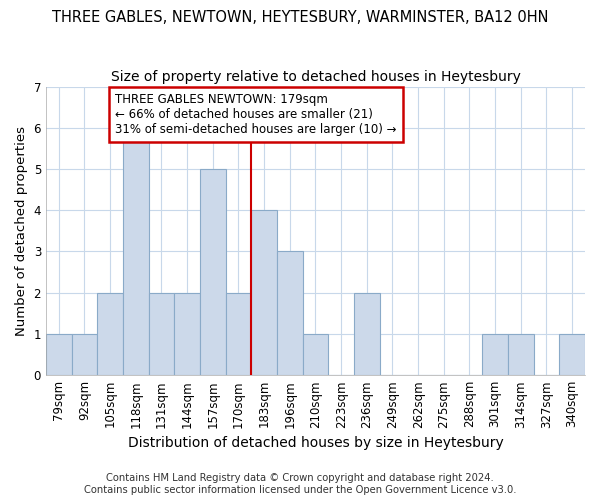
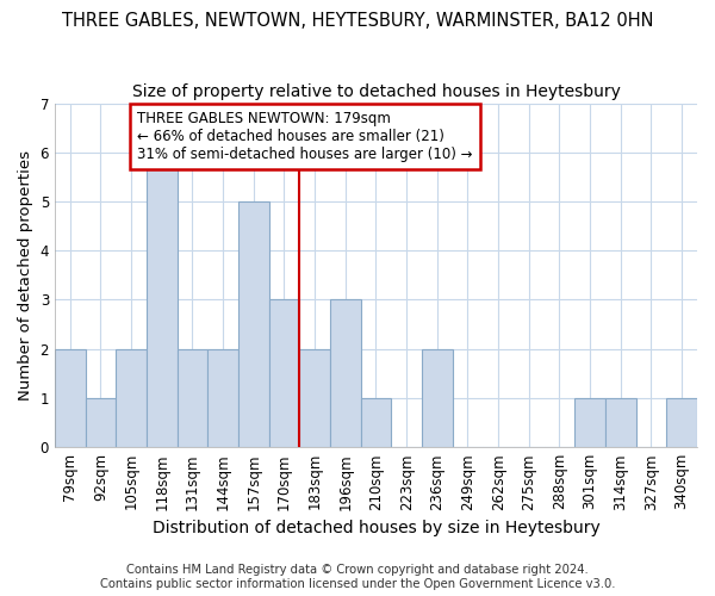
79sqm: 1 -> 2
170sqm: 2 -> 3
183sqm: 4 -> 2
